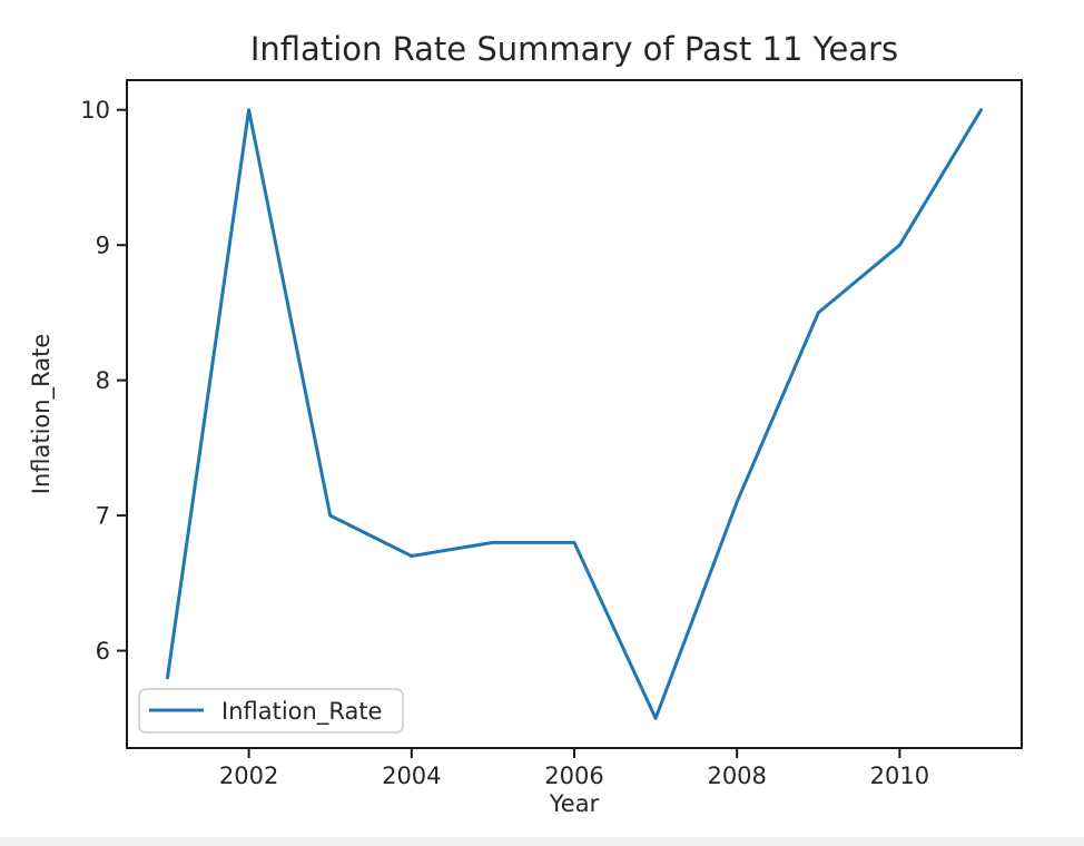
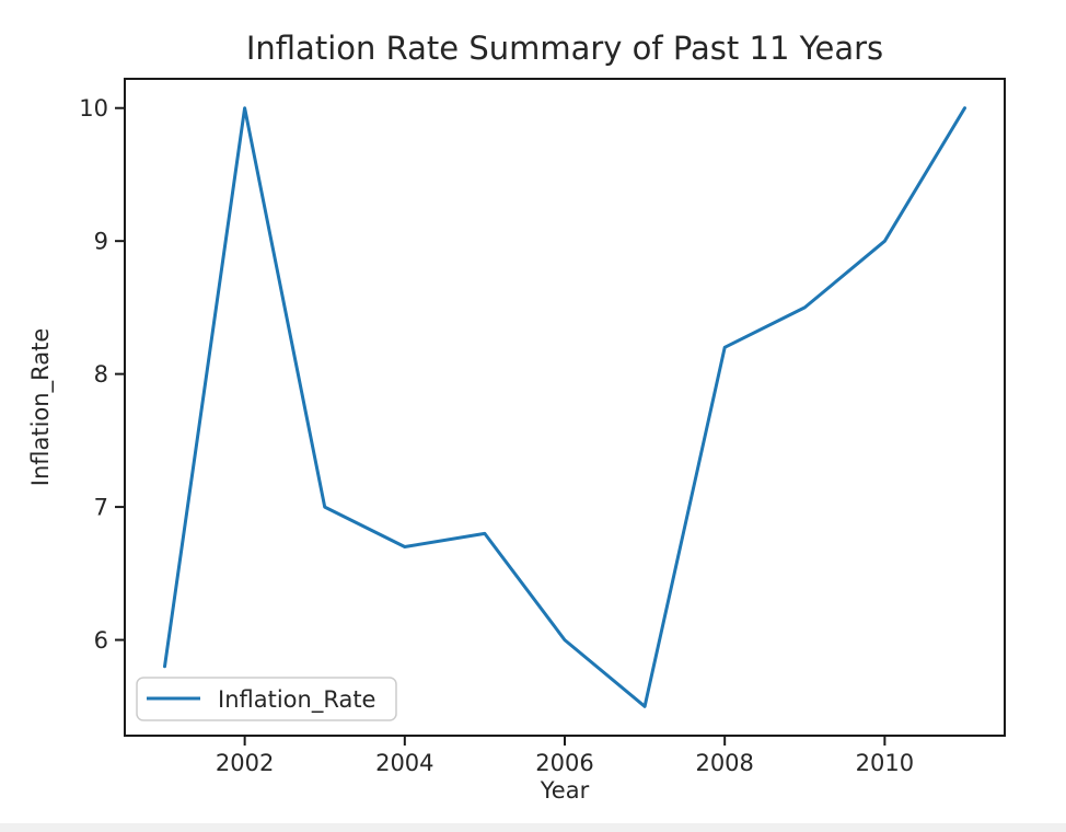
2006: 6.8 -> 6.0
2008: 7.1 -> 8.2
